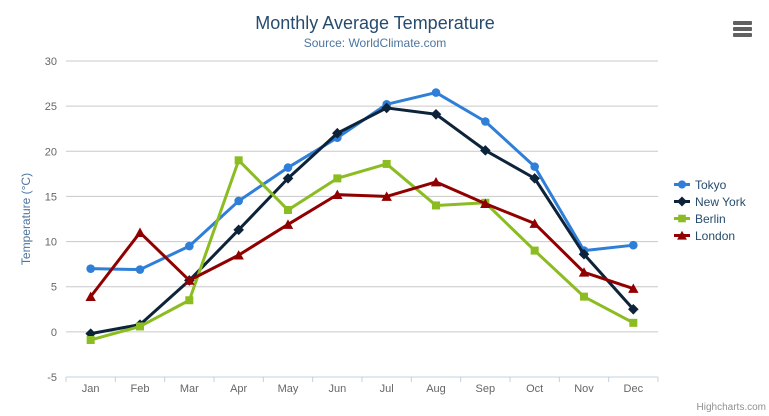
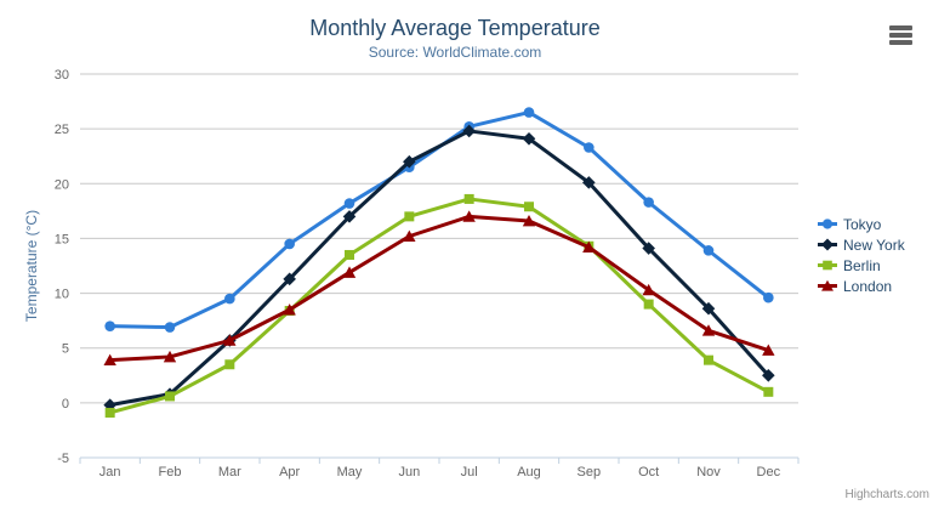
London/Feb: 11 -> 4
Berlin/Apr: 19 -> 8
London/Jul: 15 -> 17
Berlin/Aug: 14 -> 18
New York/Oct: 17 -> 14
London/Oct: 12 -> 10
Tokyo/Nov: 9 -> 14
